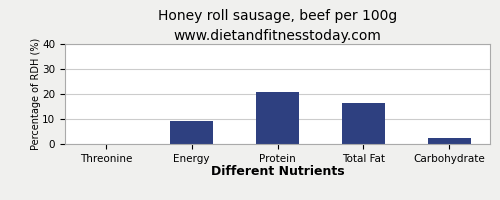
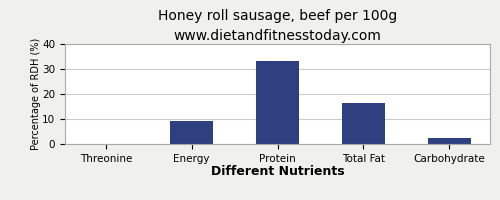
Protein: 21.0 -> 33.3
